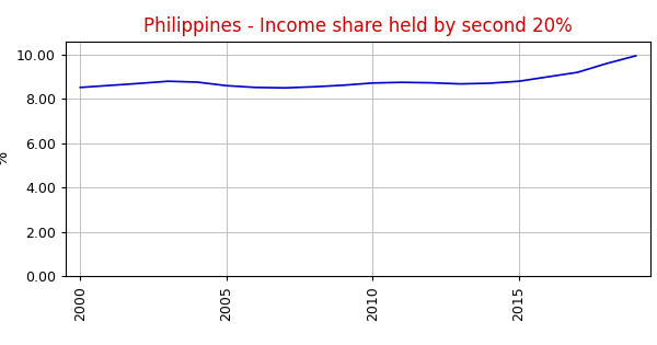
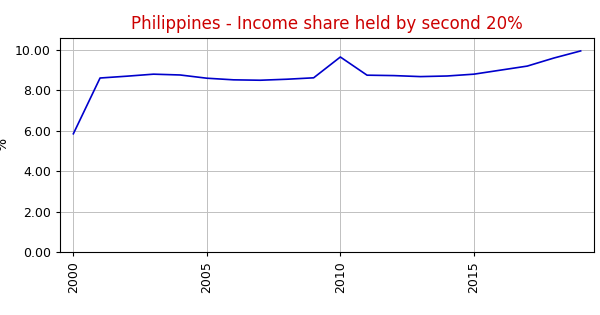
2000: 8.52 -> 5.85
2010: 8.72 -> 9.65
